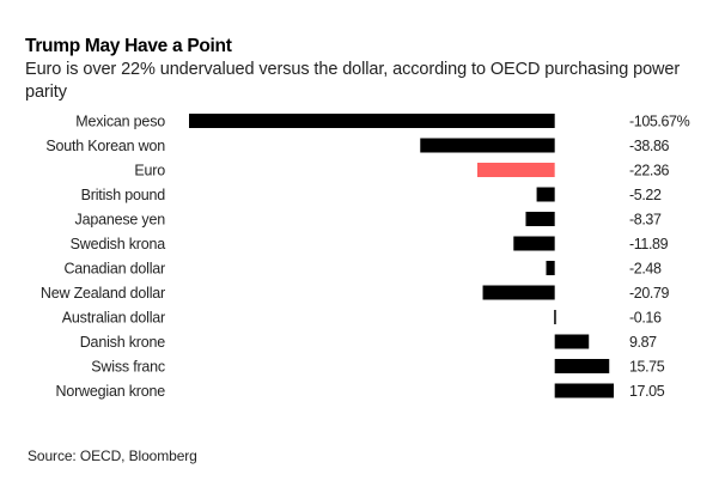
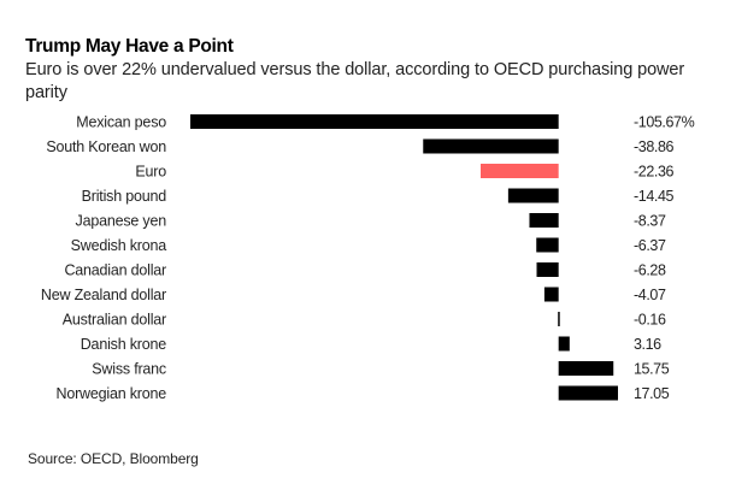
British pound: -5.22 -> -14.45
Swedish krona: -11.89 -> -6.37
Canadian dollar: -2.48 -> -6.28
New Zealand dollar: -20.79 -> -4.07
Danish krone: 9.87 -> 3.16
